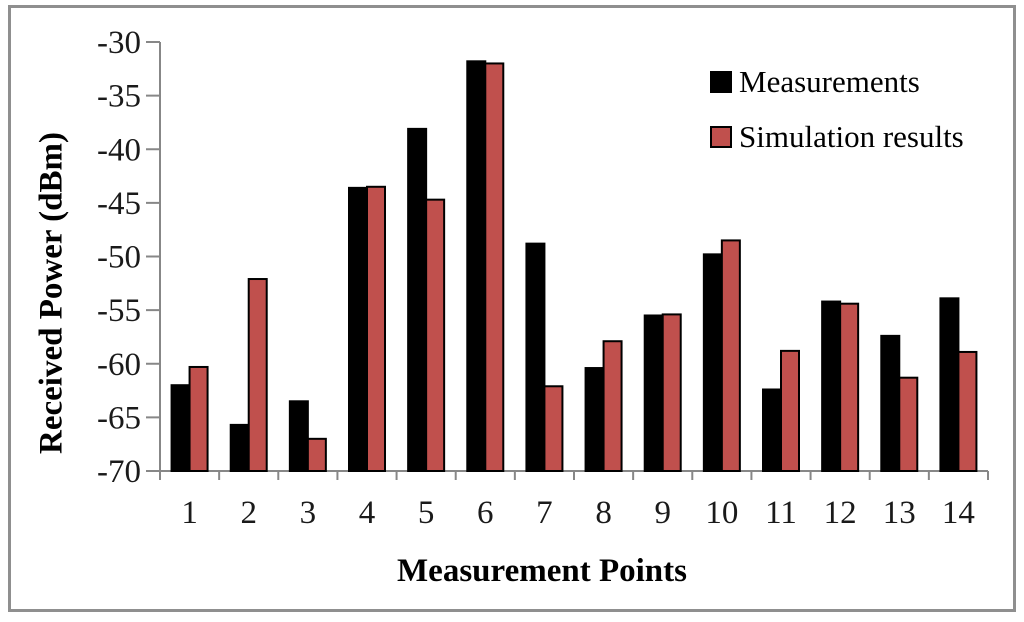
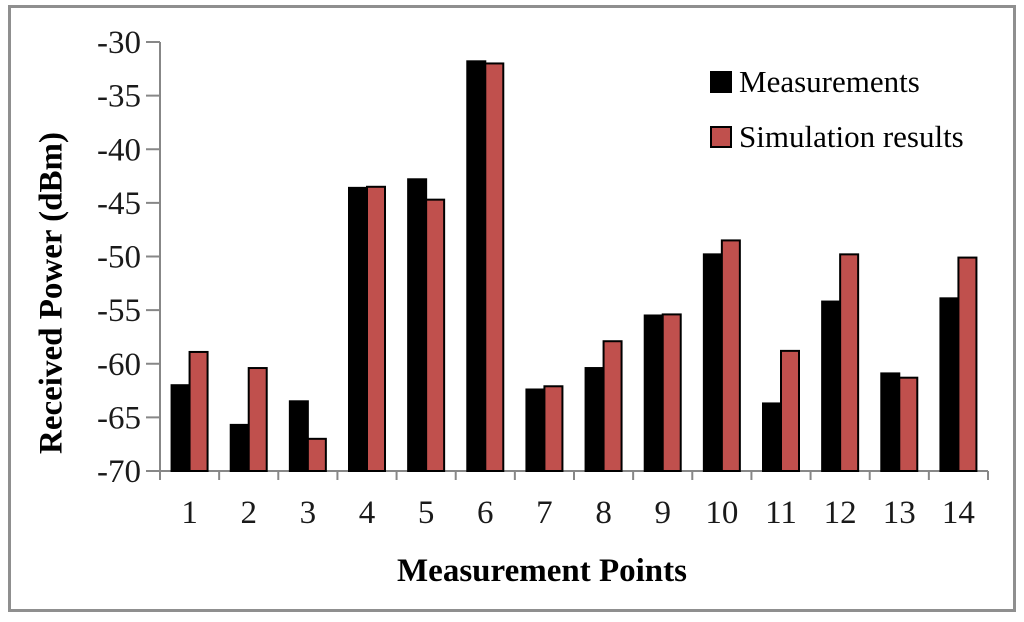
Simulation results/1: -60.3 -> -58.9
Simulation results/2: -52.1 -> -60.4
Measurements/5: -38.1 -> -42.8
Measurements/7: -48.8 -> -62.4
Measurements/11: -62.4 -> -63.7
Simulation results/12: -54.4 -> -49.8
Measurements/13: -57.4 -> -60.9
Simulation results/14: -58.9 -> -50.1
